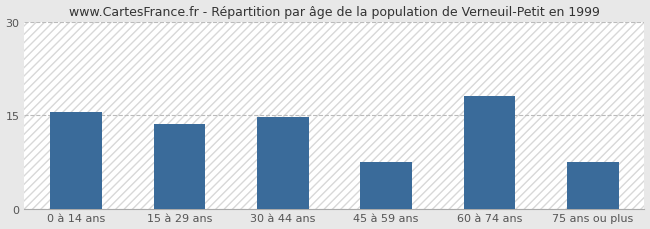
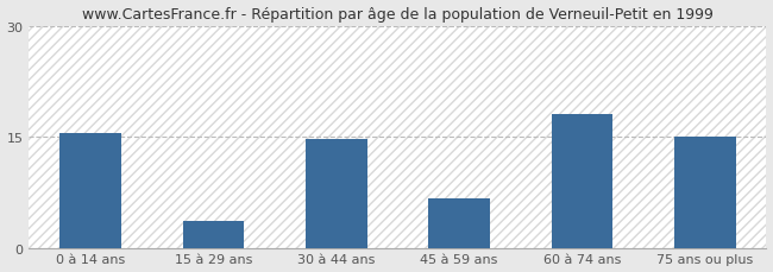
15 à 29 ans: 13.5 -> 3.6
45 à 59 ans: 7.5 -> 6.6
75 ans ou plus: 7.5 -> 15.0
